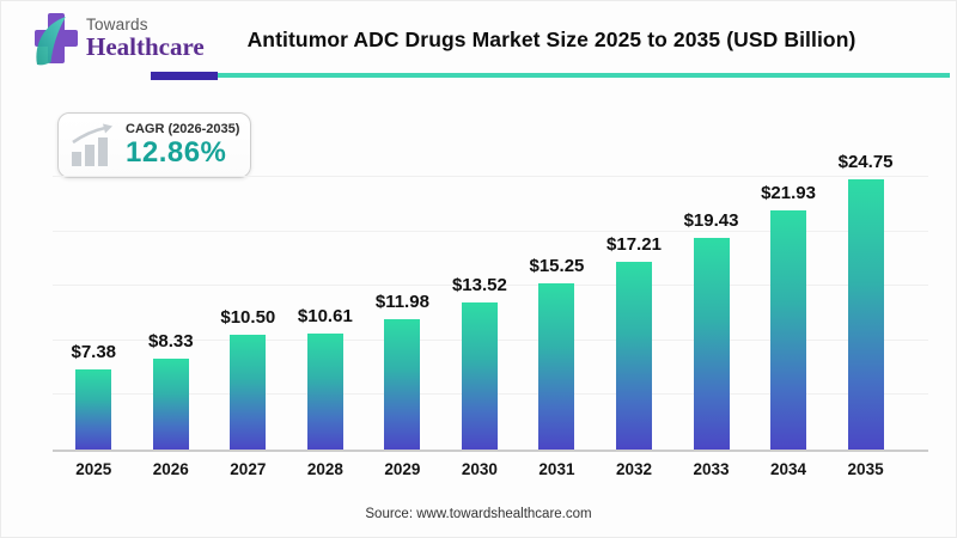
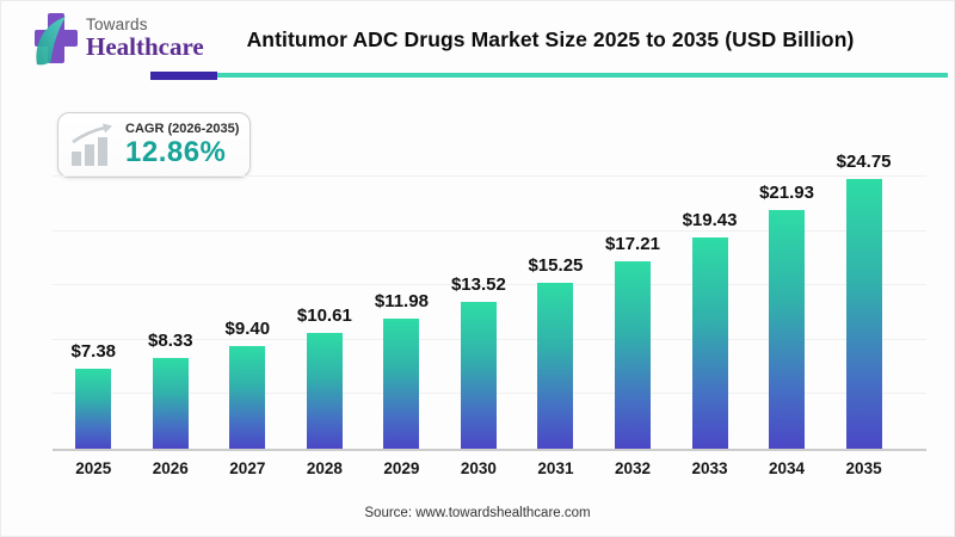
2027: $10.50 -> $9.40
